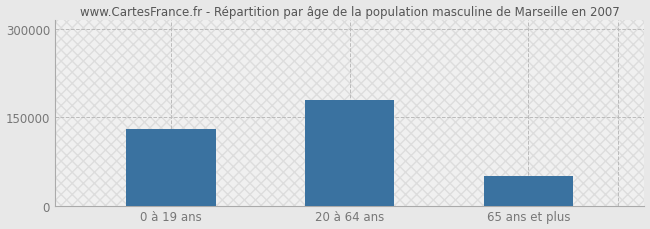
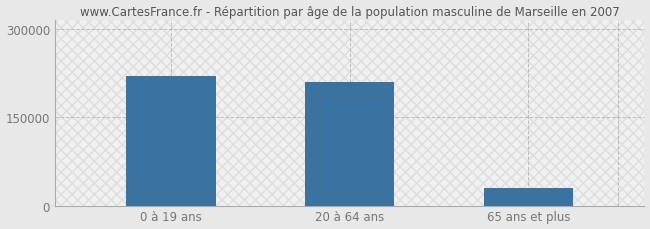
0 à 19 ans: 130000 -> 220000
20 à 64 ans: 180000 -> 210000
65 ans et plus: 50000 -> 30000
